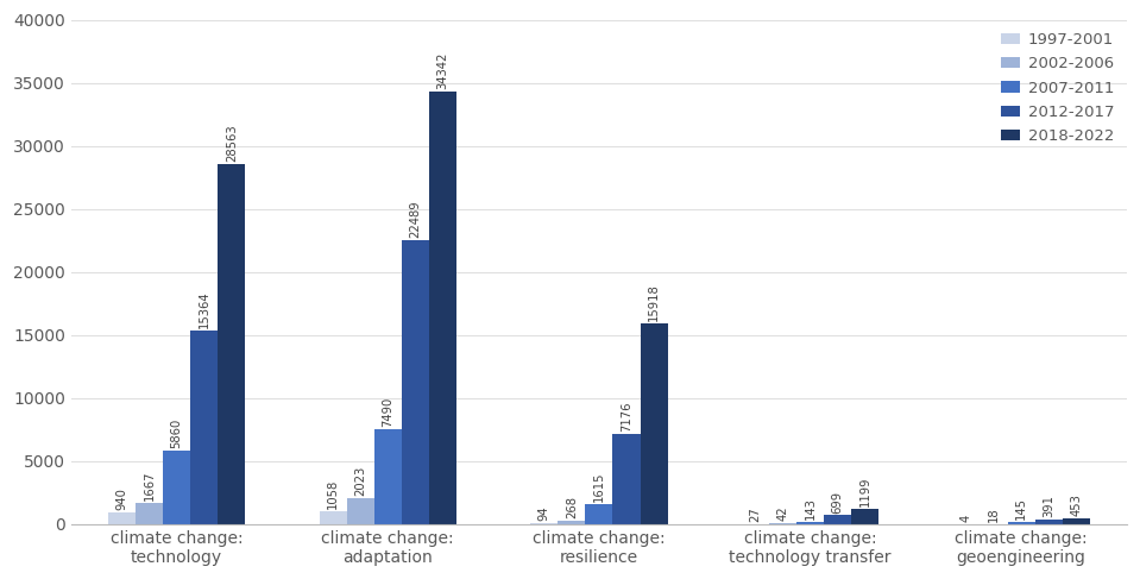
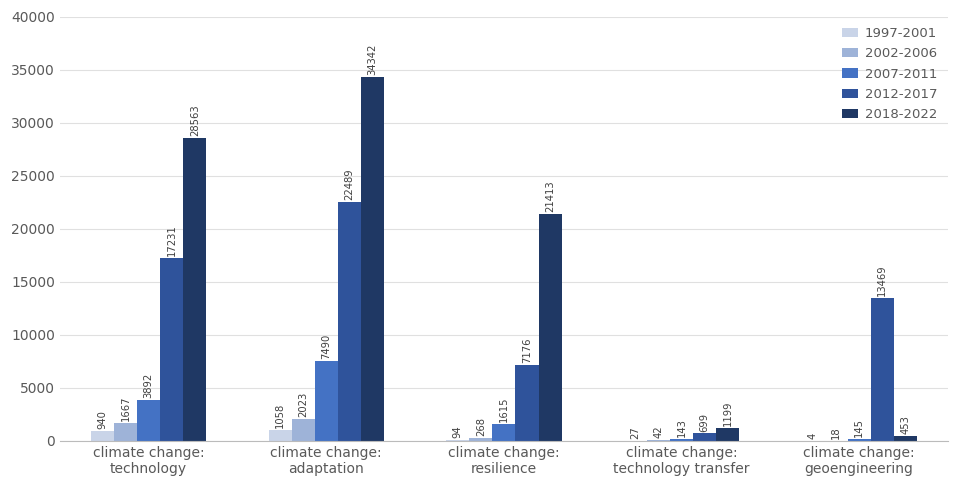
2007-2011/climate change: technology: 5860 -> 3892
2012-2017/climate change: technology: 15364 -> 17231
2018-2022/climate change: resilience: 15918 -> 21413
2012-2017/climate change: geoengineering: 391 -> 13469
